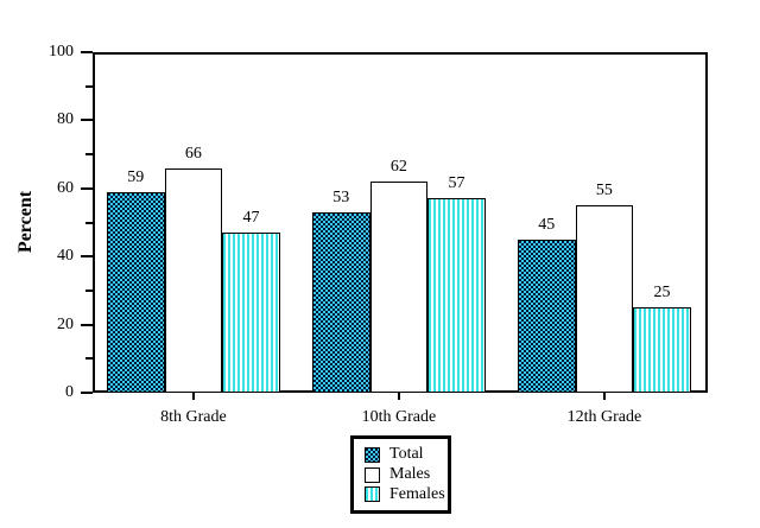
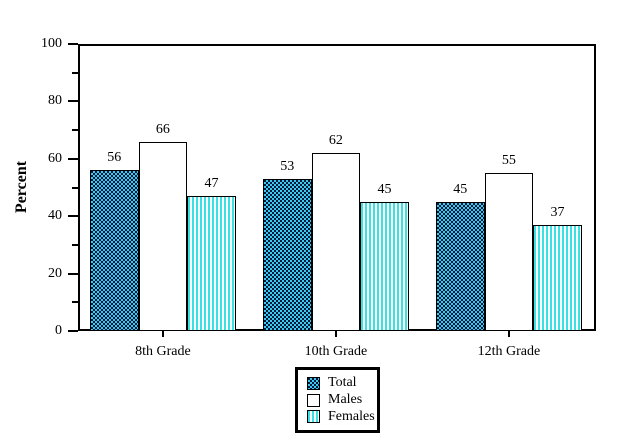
Total/8th Grade: 59 -> 56
Females/10th Grade: 57 -> 45
Females/12th Grade: 25 -> 37
